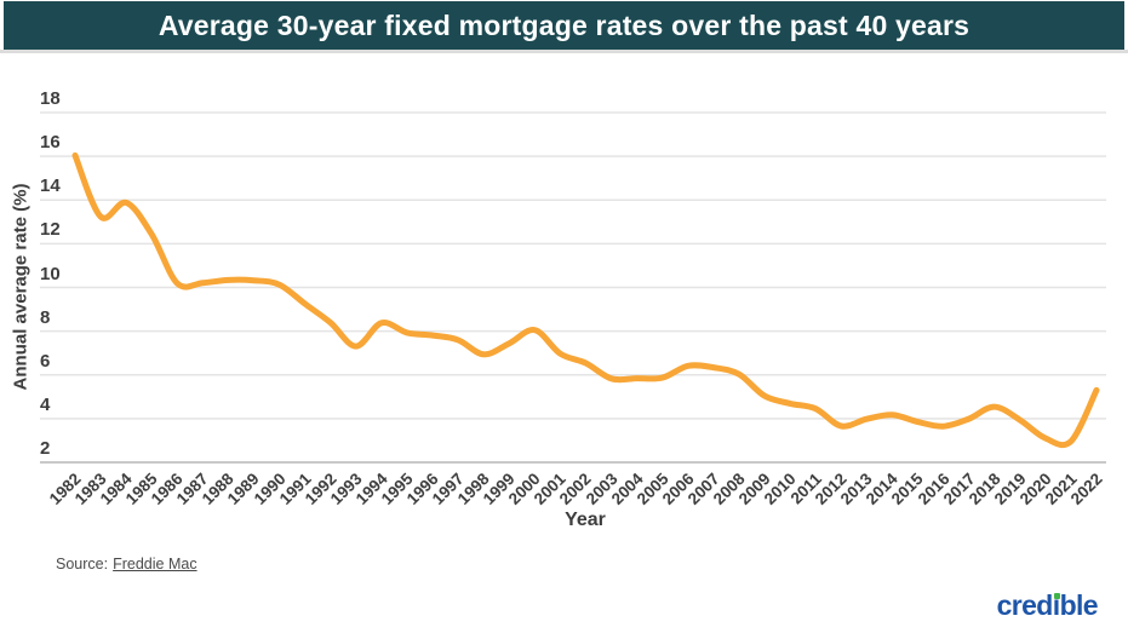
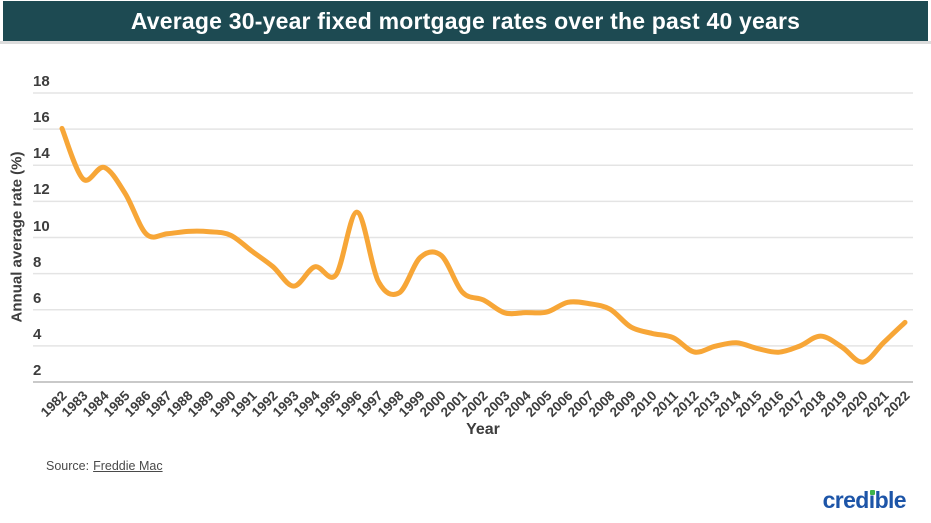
1996: 7.8 -> 11.4
1999: 7.4 -> 8.9
2000: 8.1 -> 9.0
2021: 3.0 -> 4.2
